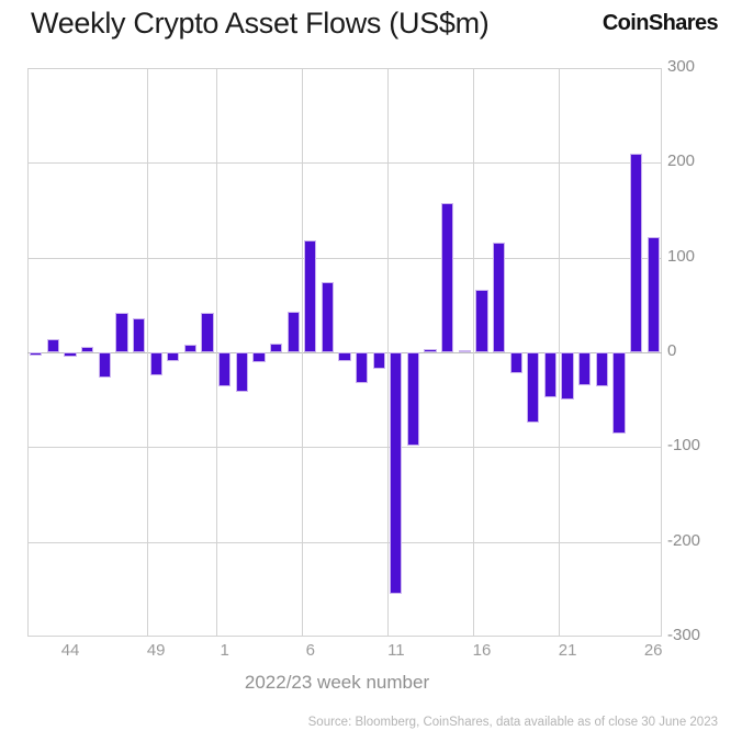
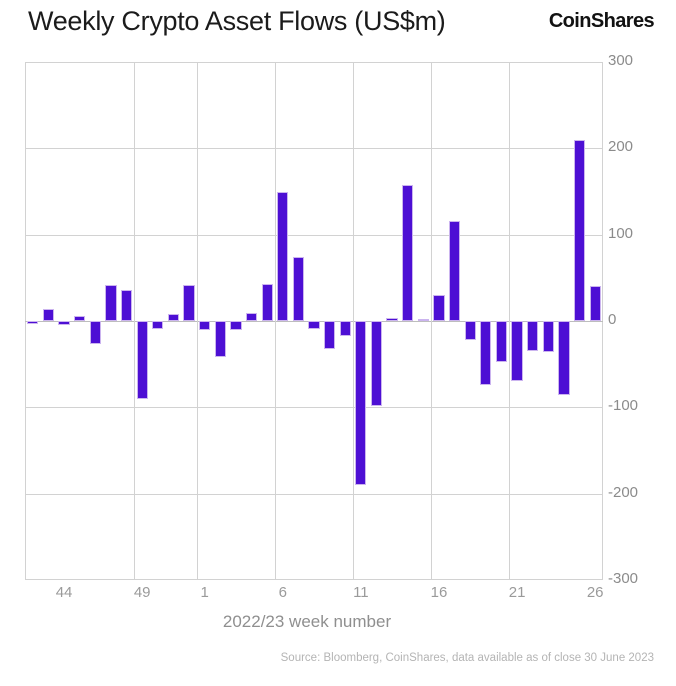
49: -20 -> -90
1: -40 -> -10
6: 120 -> 150
11: -260 -> -190
16: 70 -> 30
21: -50 -> -70
26: 120 -> 40
